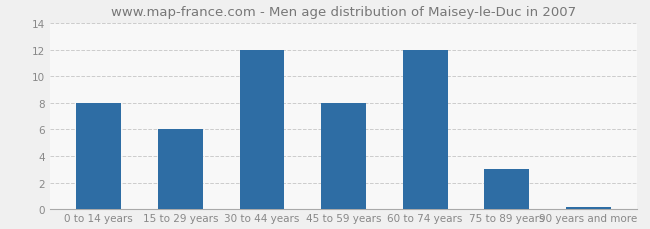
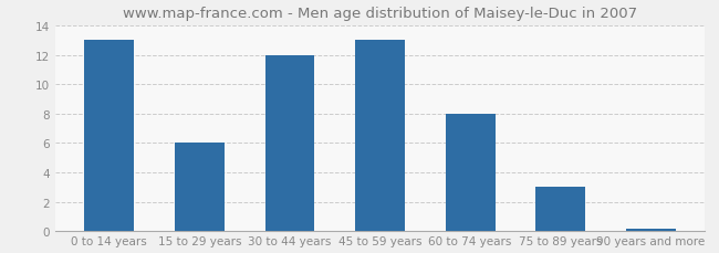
0 to 14 years: 8.0 -> 13.0
45 to 59 years: 8.0 -> 13.0
60 to 74 years: 12.0 -> 8.0
